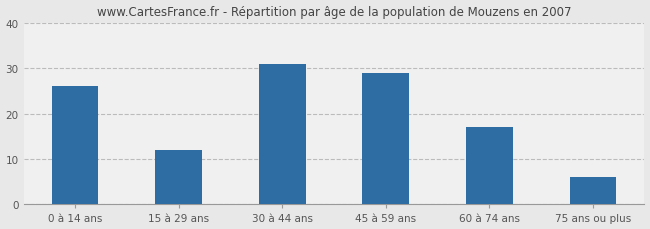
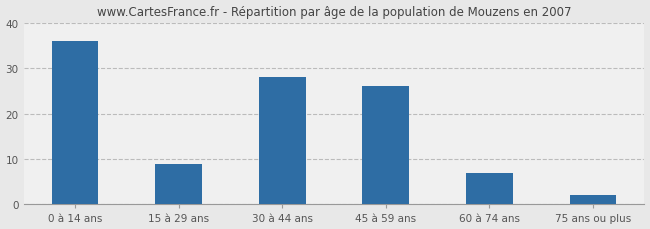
0 à 14 ans: 26 -> 36
15 à 29 ans: 12 -> 9
30 à 44 ans: 31 -> 28
45 à 59 ans: 29 -> 26
60 à 74 ans: 17 -> 7
75 ans ou plus: 6 -> 2
